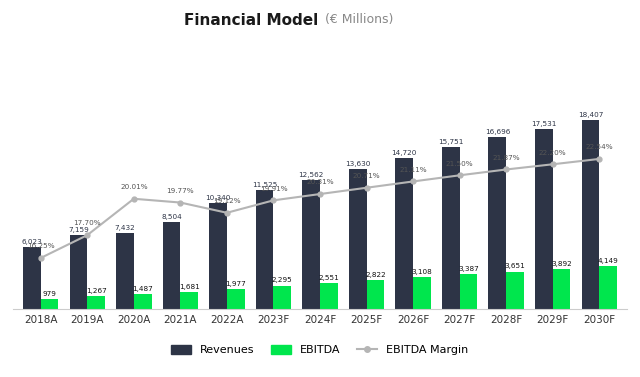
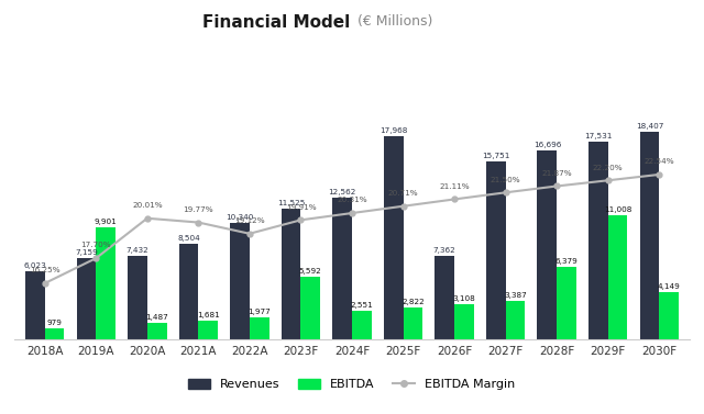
EBITDA/2019A: 1,267 -> 9,901
EBITDA/2023F: 2,295 -> 5,592
Revenues/2025F: 13,630 -> 17,968
Revenues/2026F: 14,720 -> 7,362
EBITDA/2028F: 3,651 -> 6,379
EBITDA/2029F: 3,892 -> 11,008
